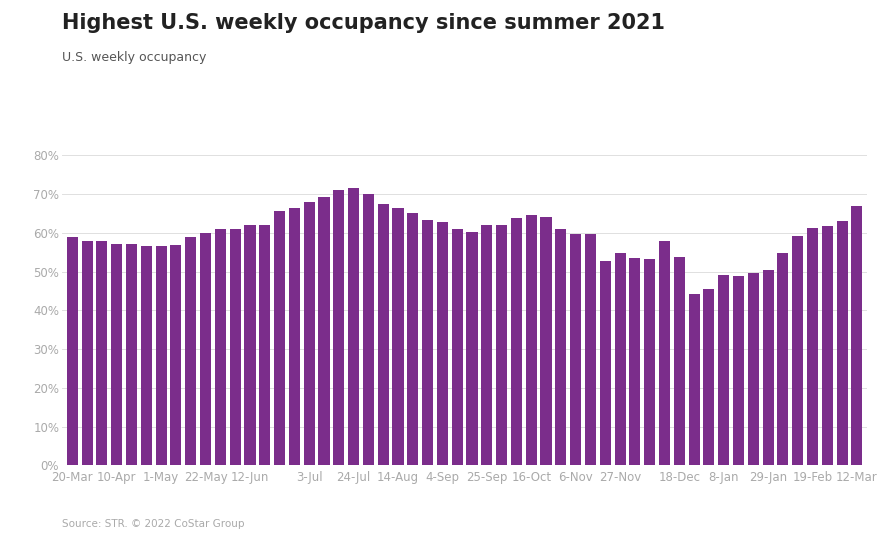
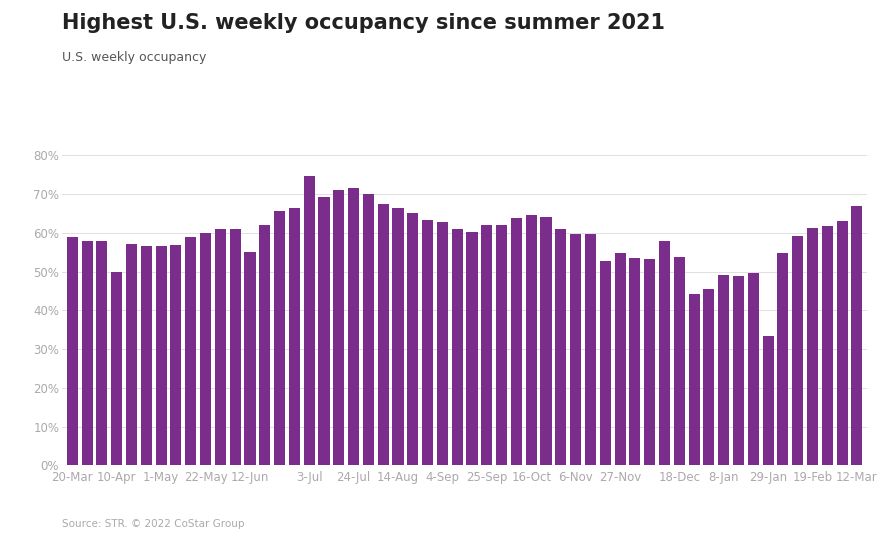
10-Apr: 57.0% -> 50.0%
12-Jun: 62.0% -> 55.0%
3-Jul: 68.0% -> 74.5%
29-Jan: 50.3% -> 33.5%
